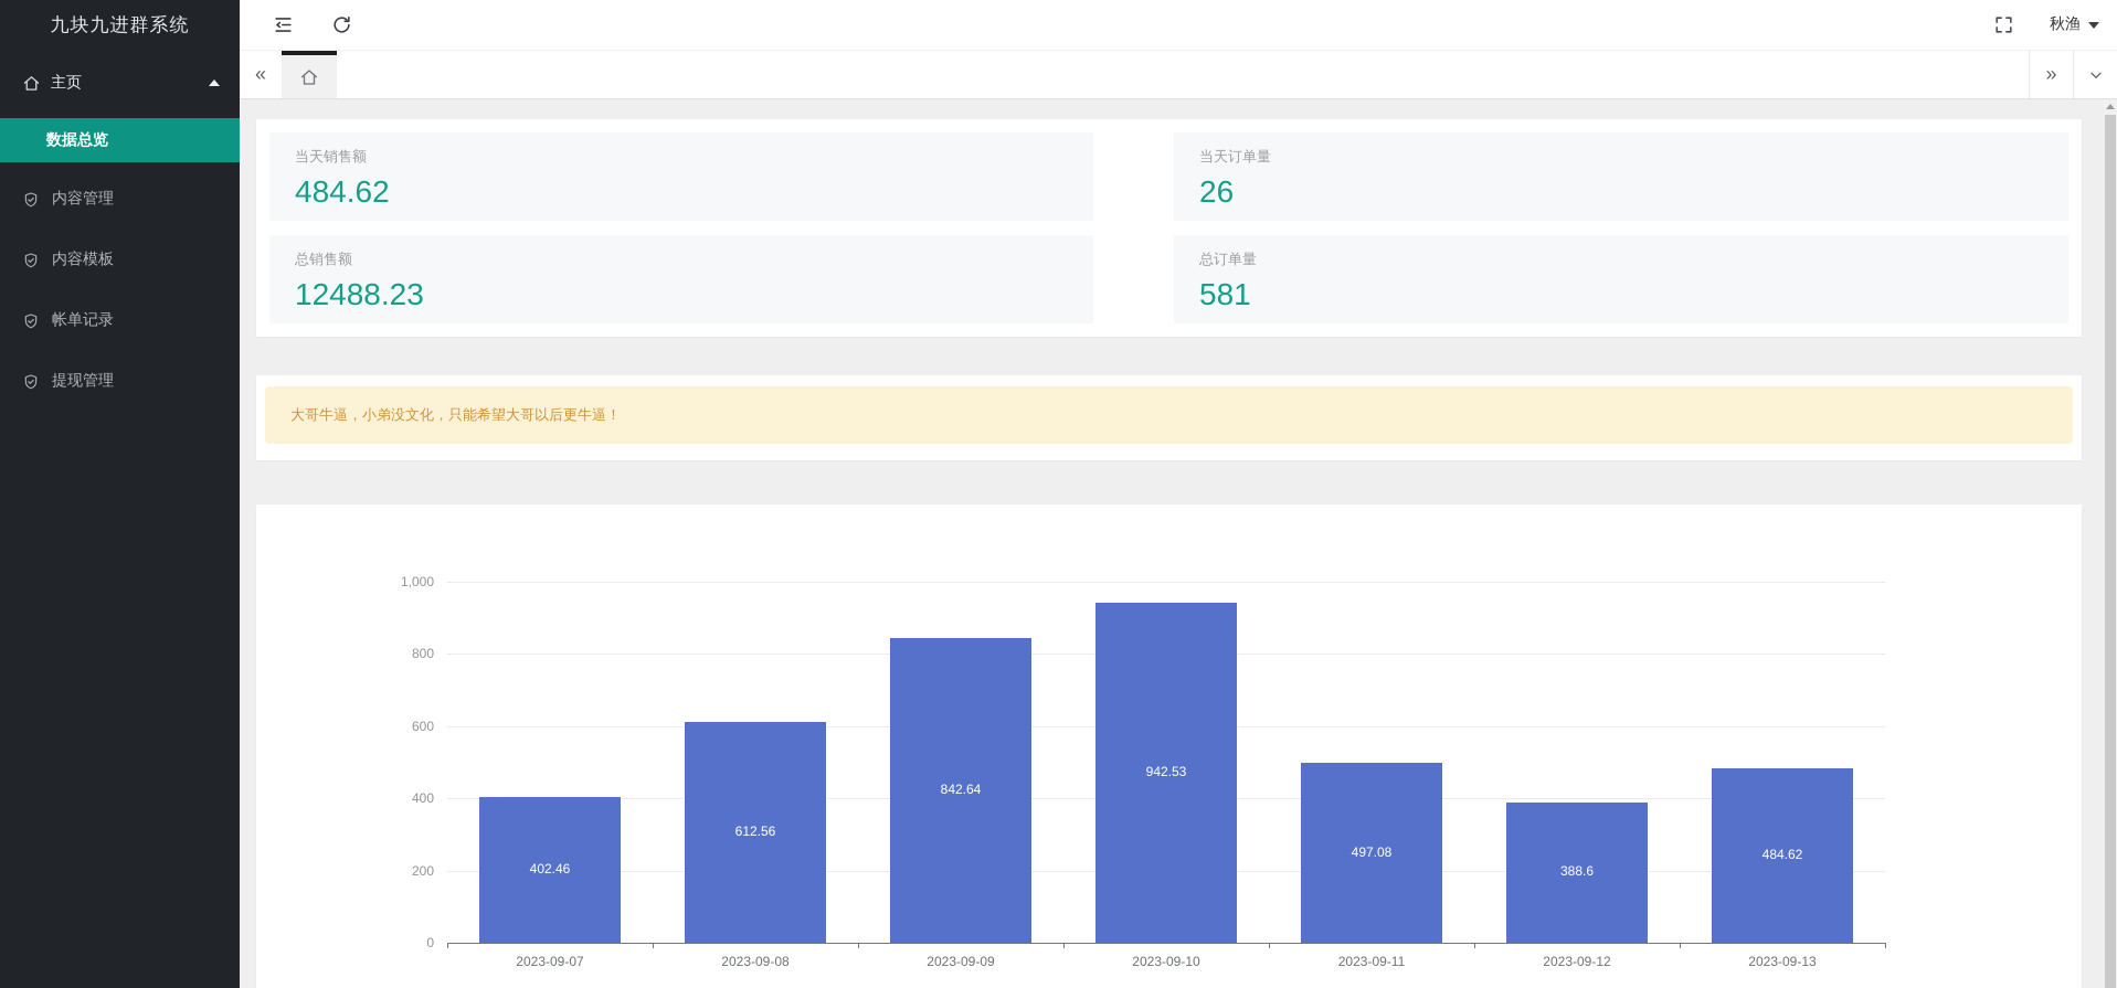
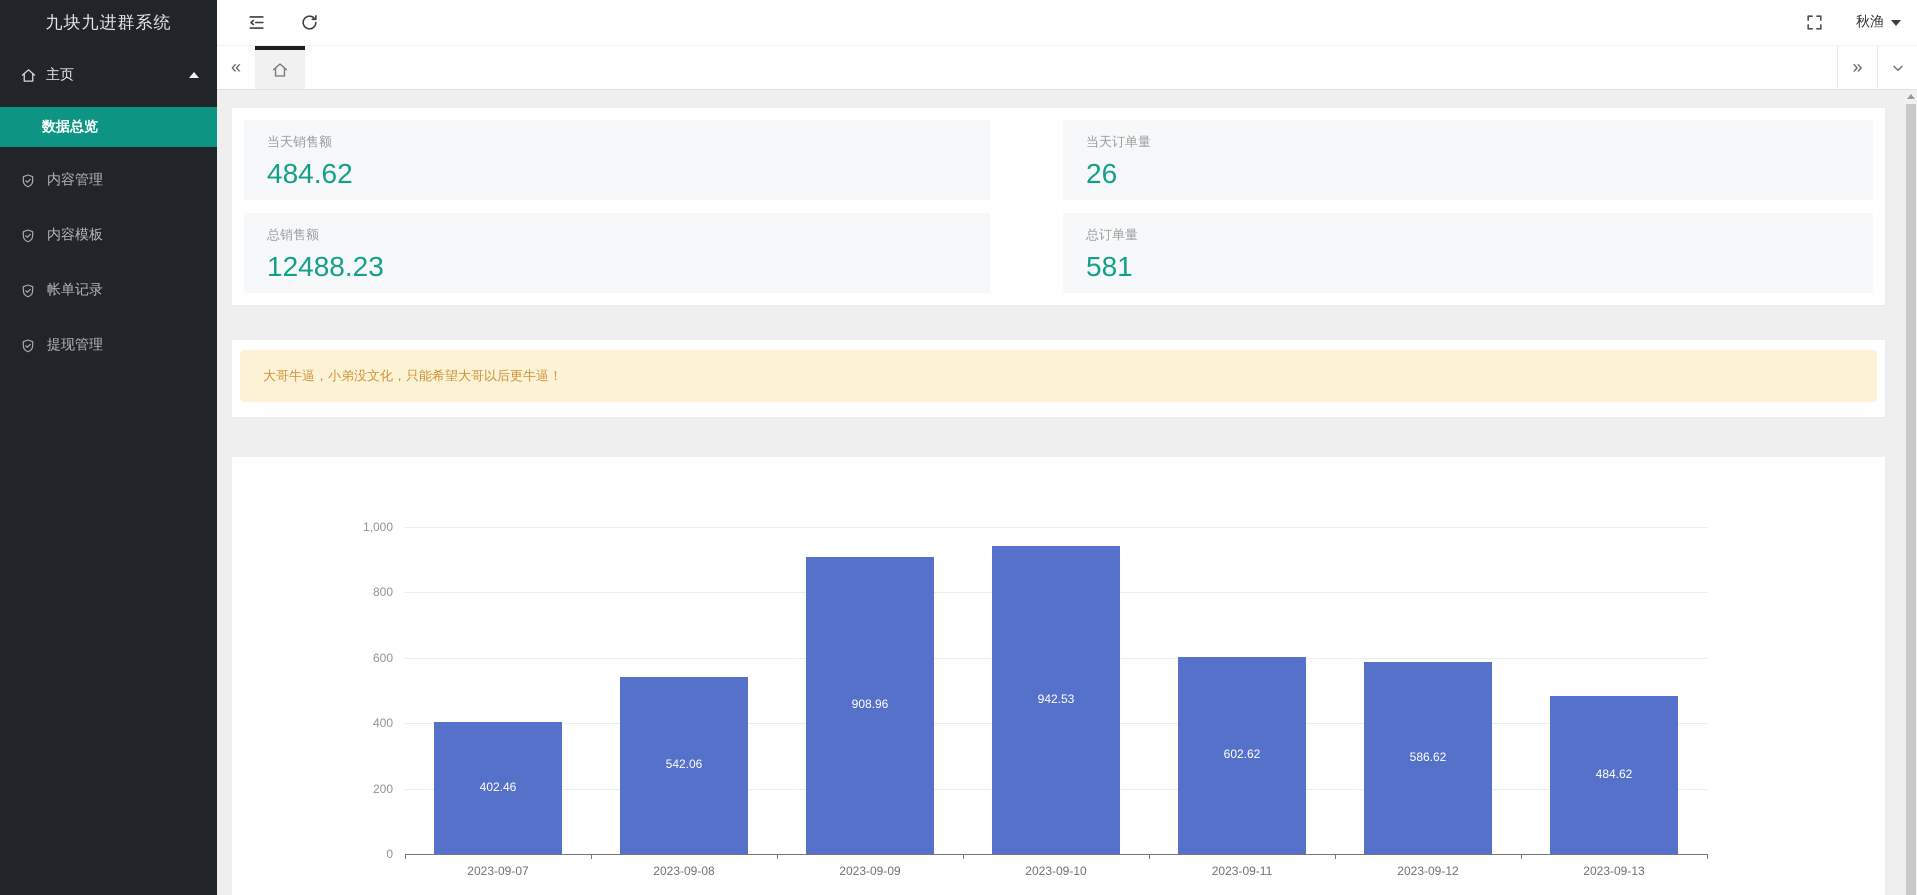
2023-09-08: 612.56 -> 542.06
2023-09-09: 842.64 -> 908.96
2023-09-11: 497.08 -> 602.62
2023-09-12: 388.6 -> 586.62
